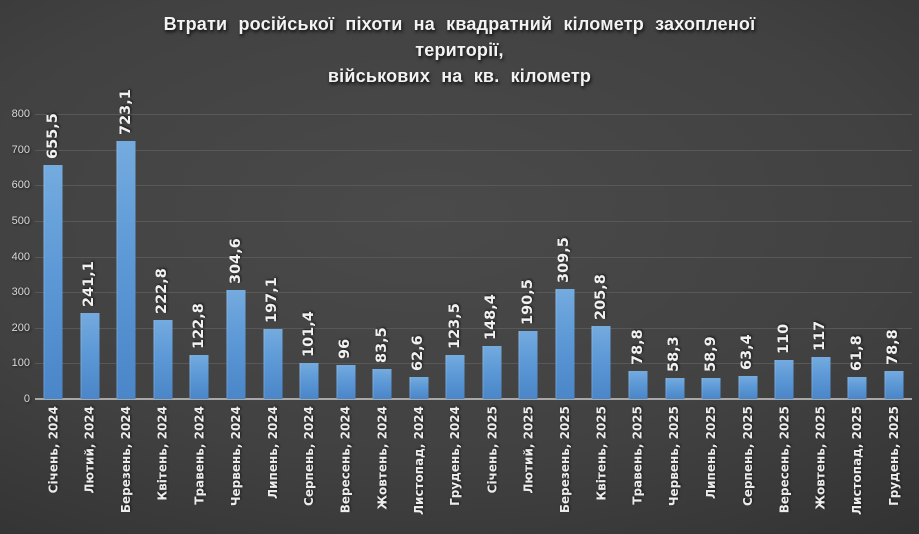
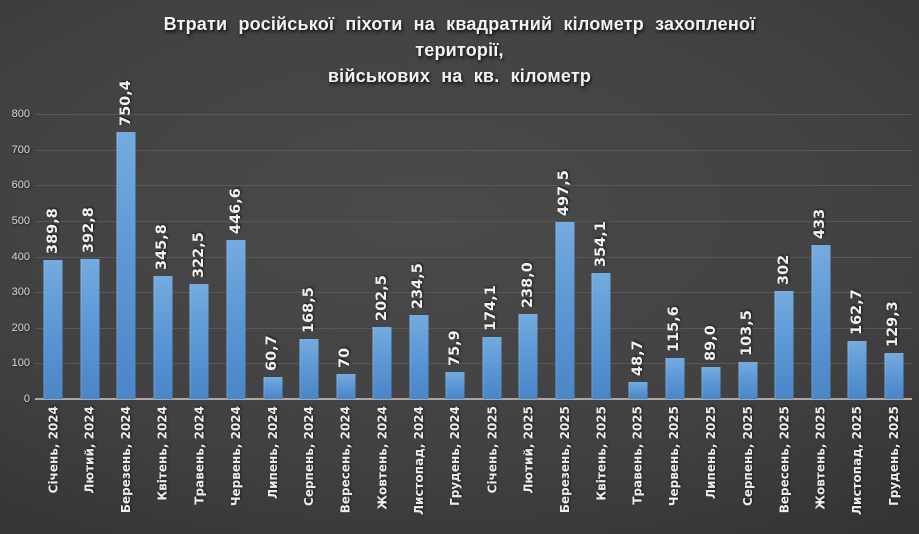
Січень, 2024: 655,5 -> 389,8
Лютий, 2024: 241,1 -> 392,8
Березень, 2024: 723,1 -> 750,4
Квітень, 2024: 222,8 -> 345,8
Травень, 2024: 122,8 -> 322,5
Червень, 2024: 304,6 -> 446,6
Липень, 2024: 197,1 -> 60,7
Серпень, 2024: 101,4 -> 168,5
Вересень, 2024: 96 -> 70
Жовтень, 2024: 83,5 -> 202,5
Листопад, 2024: 62,6 -> 234,5
Грудень, 2024: 123,5 -> 75,9
Січень, 2025: 148,4 -> 174,1
Лютий, 2025: 190,5 -> 238,0
Березень, 2025: 309,5 -> 497,5
Квітень, 2025: 205,8 -> 354,1
Травень, 2025: 78,8 -> 48,7
Червень, 2025: 58,3 -> 115,6
Липень, 2025: 58,9 -> 89,0
Серпень, 2025: 63,4 -> 103,5
Вересень, 2025: 110 -> 302
Жовтень, 2025: 117 -> 433
Листопад, 2025: 61,8 -> 162,7
Грудень, 2025: 78,8 -> 129,3
